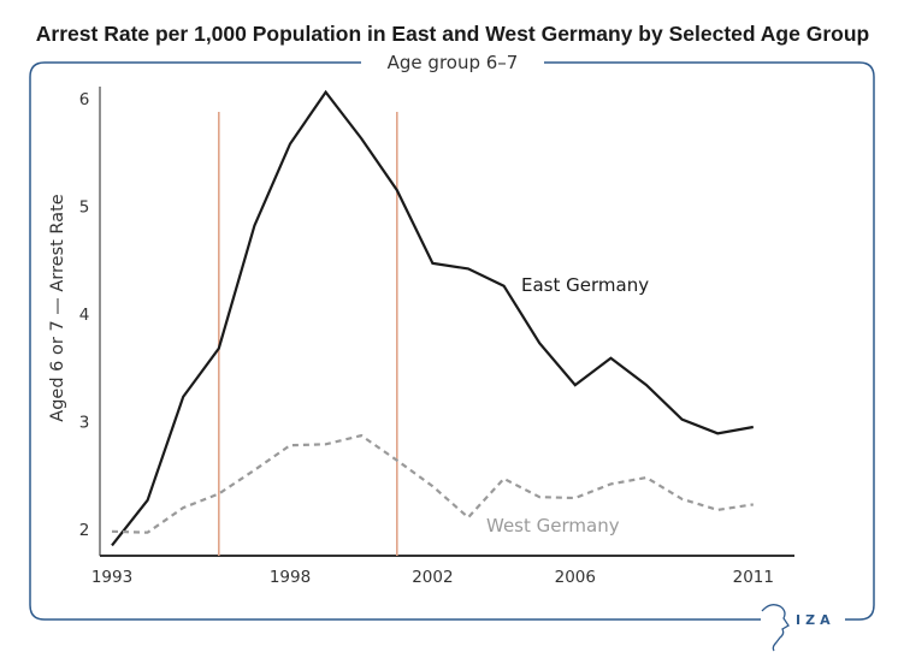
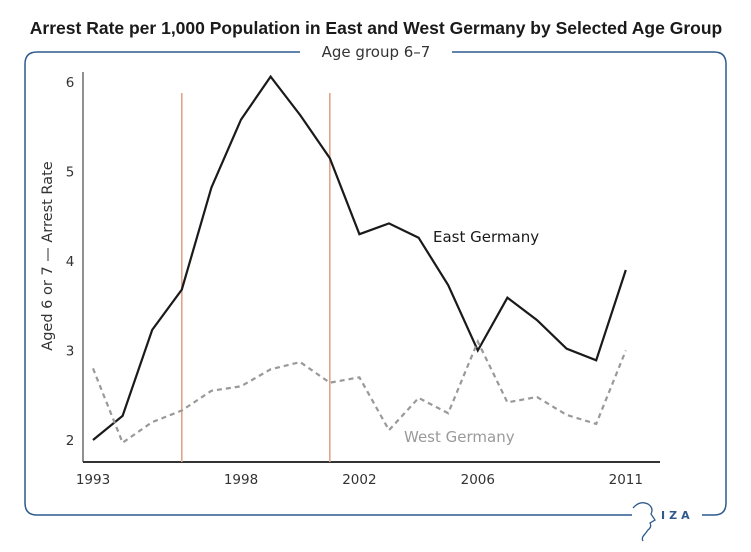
East Germany/1993: 1.9 -> 2.0
West Germany/1993: 2.0 -> 2.8
West Germany/1998: 2.8 -> 2.6
East Germany/2002: 4.5 -> 4.3
West Germany/2002: 2.4 -> 2.7
East Germany/2006: 3.3 -> 3.0
West Germany/2006: 2.3 -> 3.1
East Germany/2011: 3.0 -> 3.9
West Germany/2011: 2.2 -> 3.0
